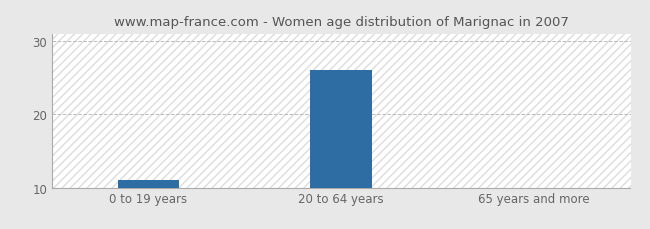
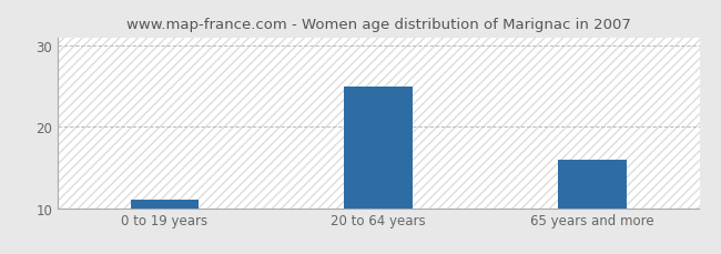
20 to 64 years: 26 -> 25
65 years and more: 10 -> 16
